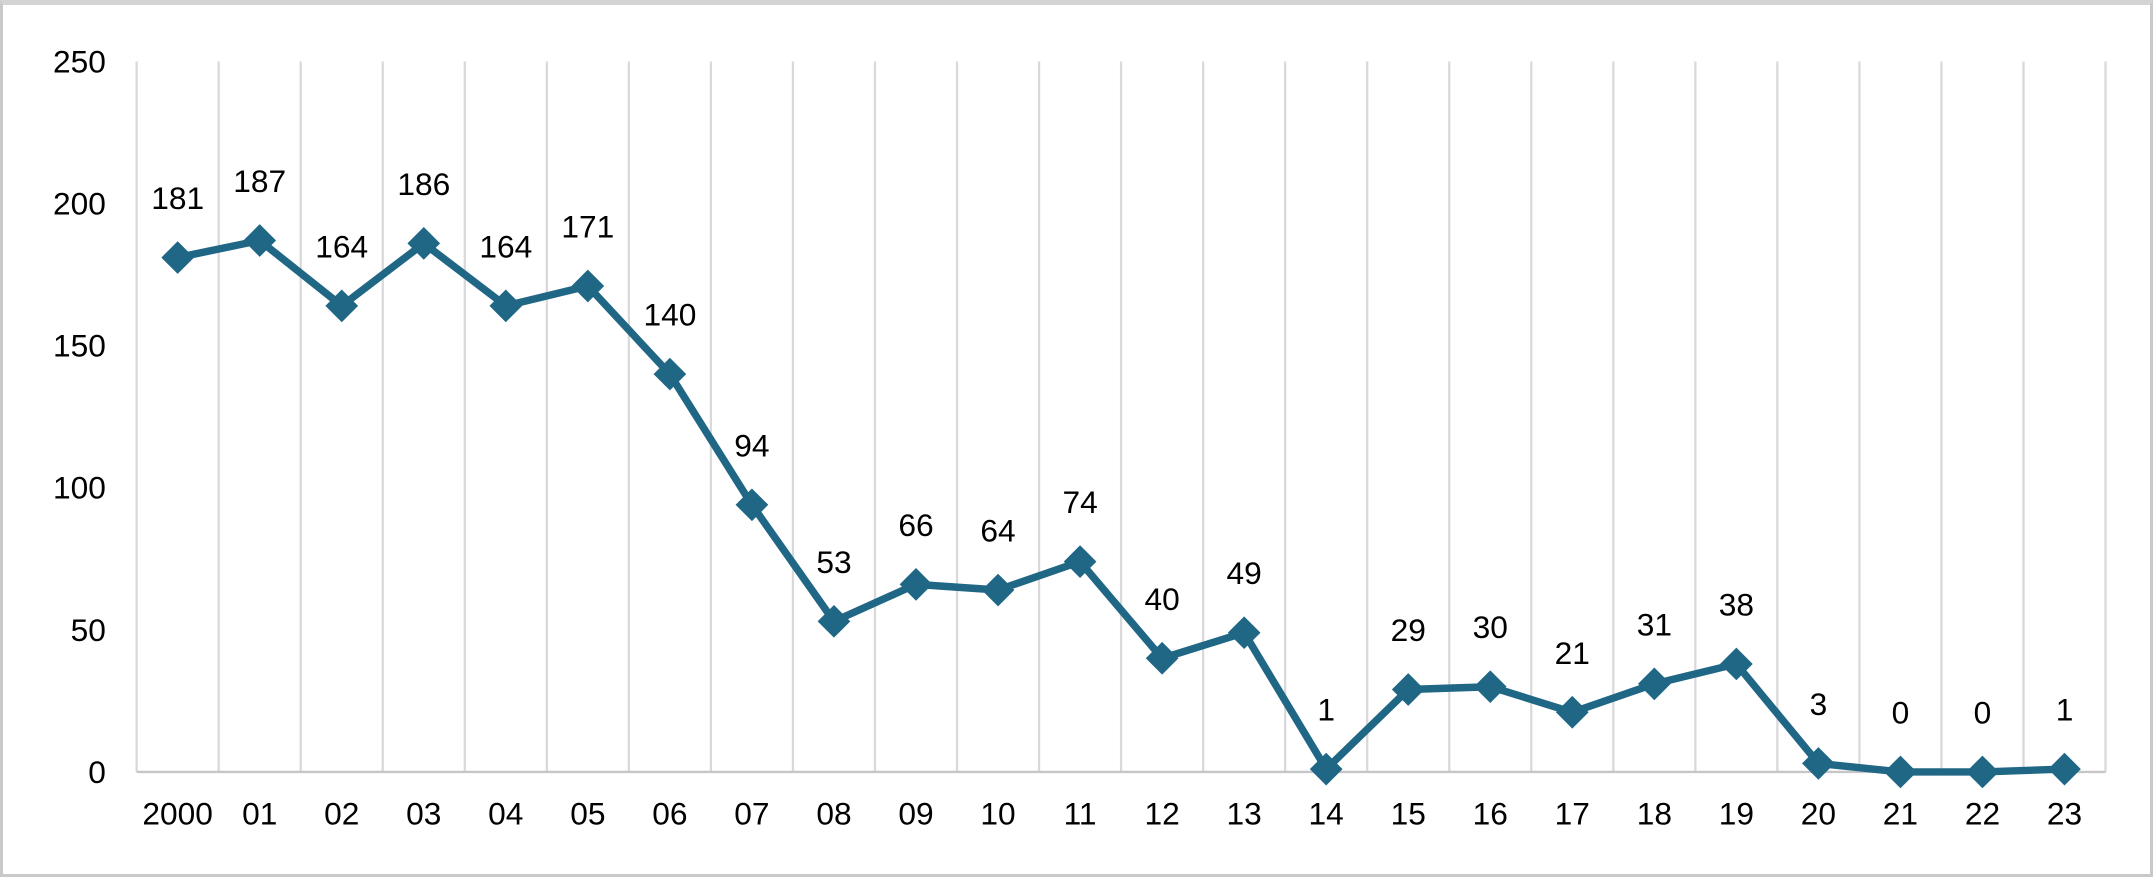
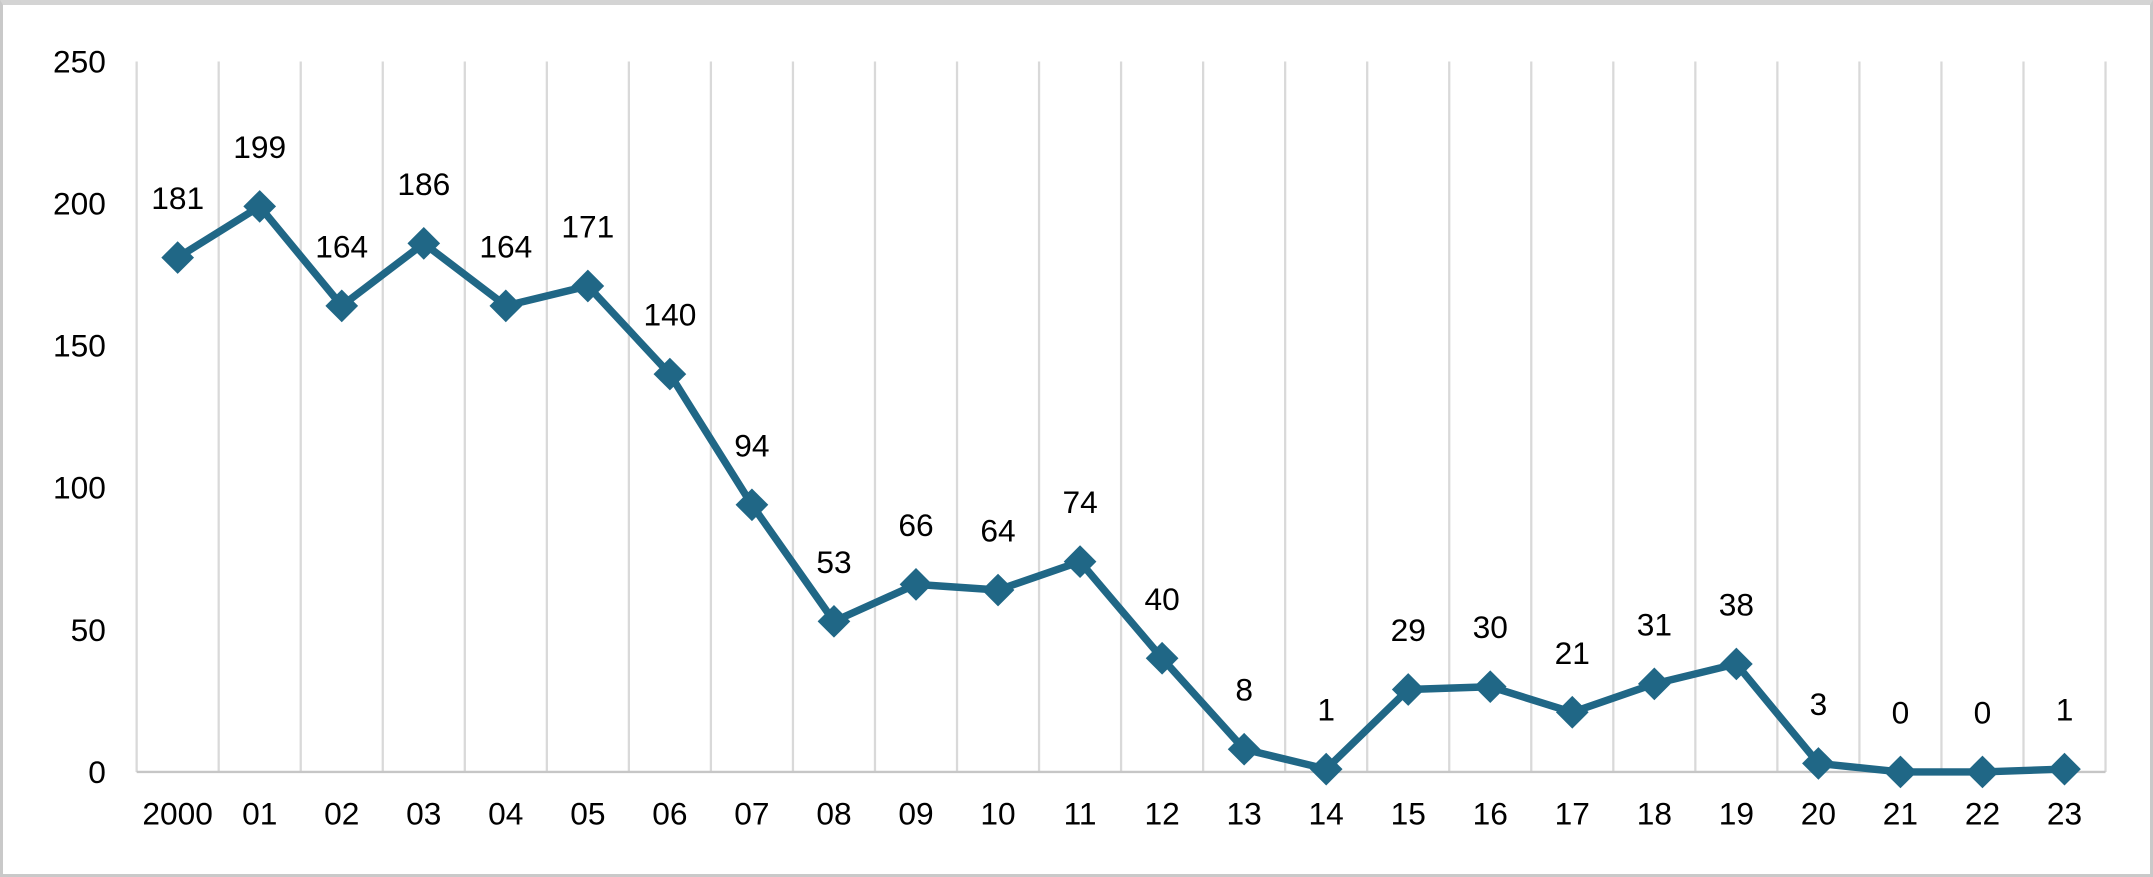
01: 187 -> 199
13: 49 -> 8
